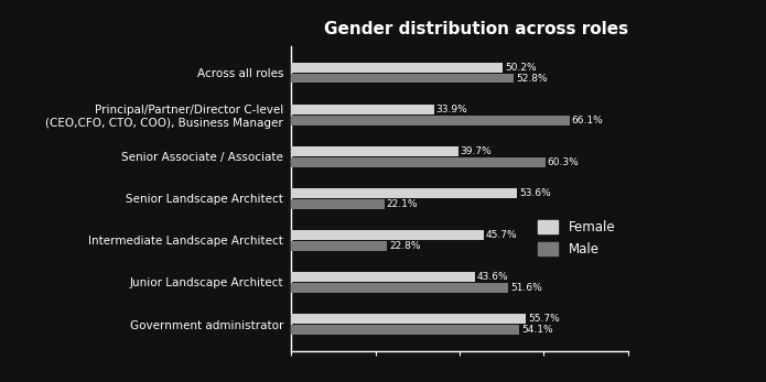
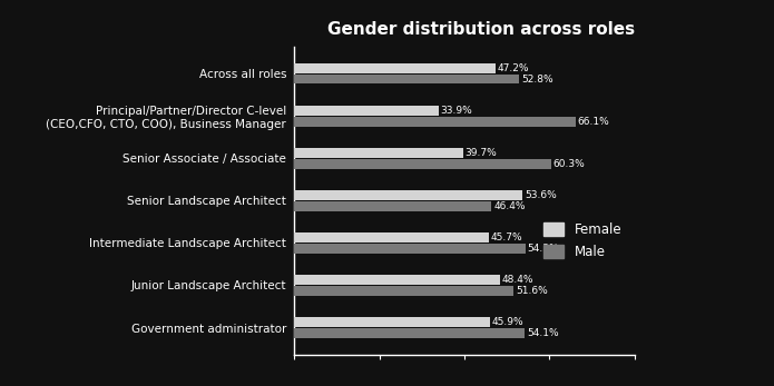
Female/Across all roles: 50.2% -> 47.2%
Male/Senior Landscape Architect: 22.1% -> 46.4%
Male/Intermediate Landscape Architect: 22.8% -> 54.3%
Female/Junior Landscape Architect: 43.6% -> 48.4%
Female/Government administrator: 55.7% -> 45.9%
